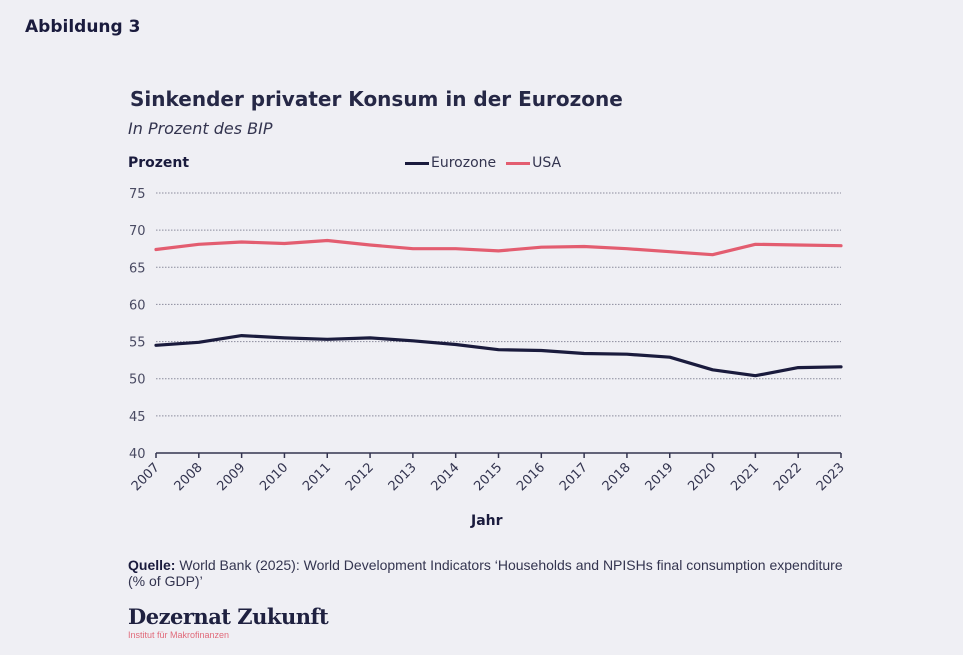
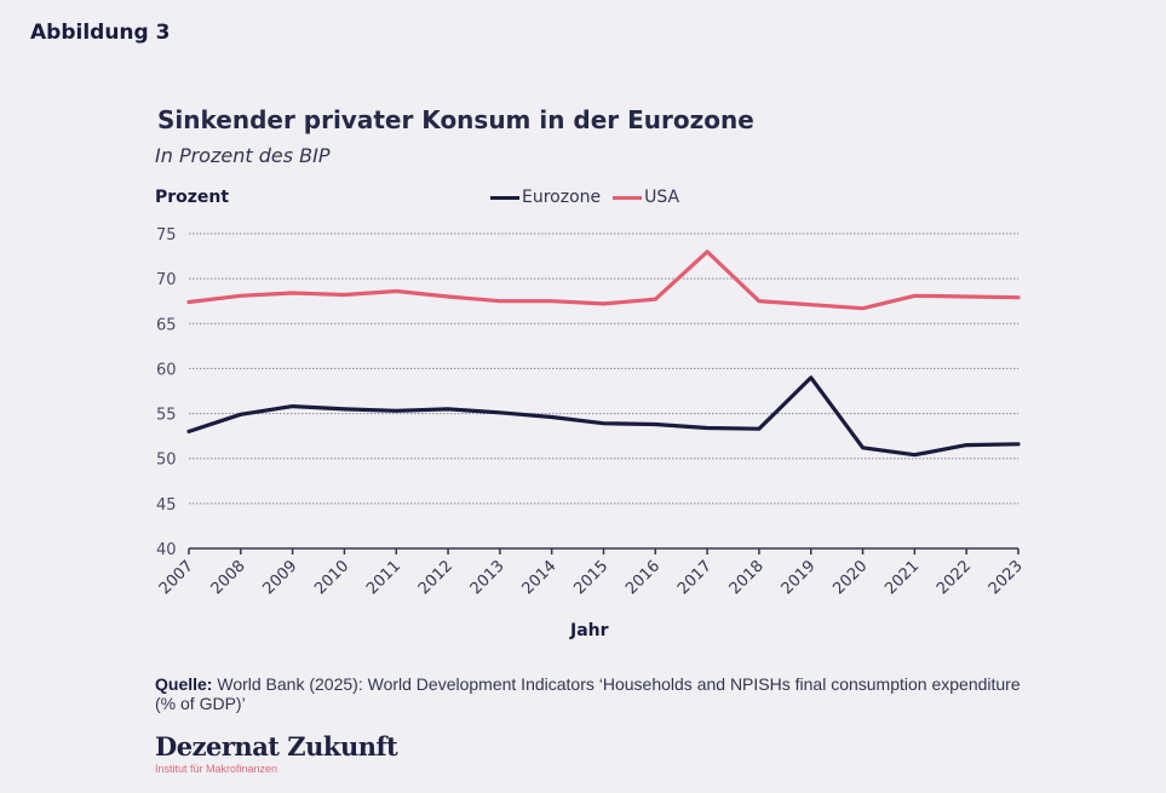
Eurozone/2007: 54 -> 53
USA/2017: 68 -> 73
Eurozone/2019: 53 -> 59
